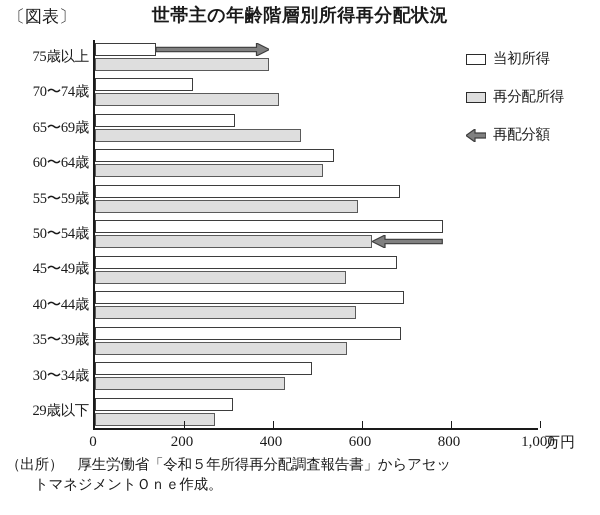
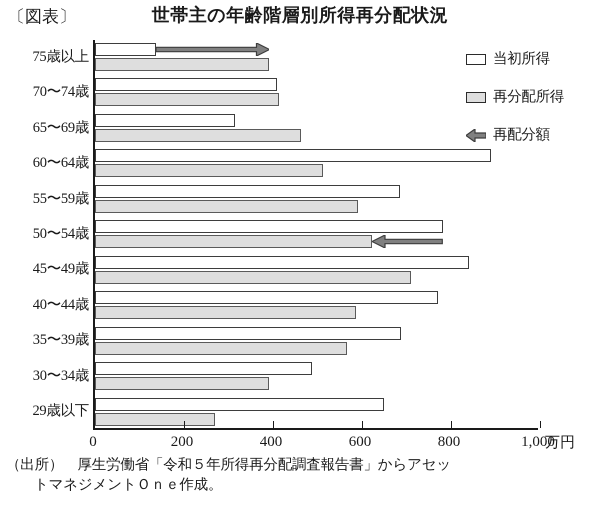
当初所得/70〜74歳: 220 -> 410
当初所得/60〜64歳: 540 -> 890
当初所得/45〜49歳: 680 -> 840
再分配所得/45〜49歳: 560 -> 710
当初所得/40〜44歳: 700 -> 770
再分配所得/30〜34歳: 430 -> 390
当初所得/29歳以下: 310 -> 650
